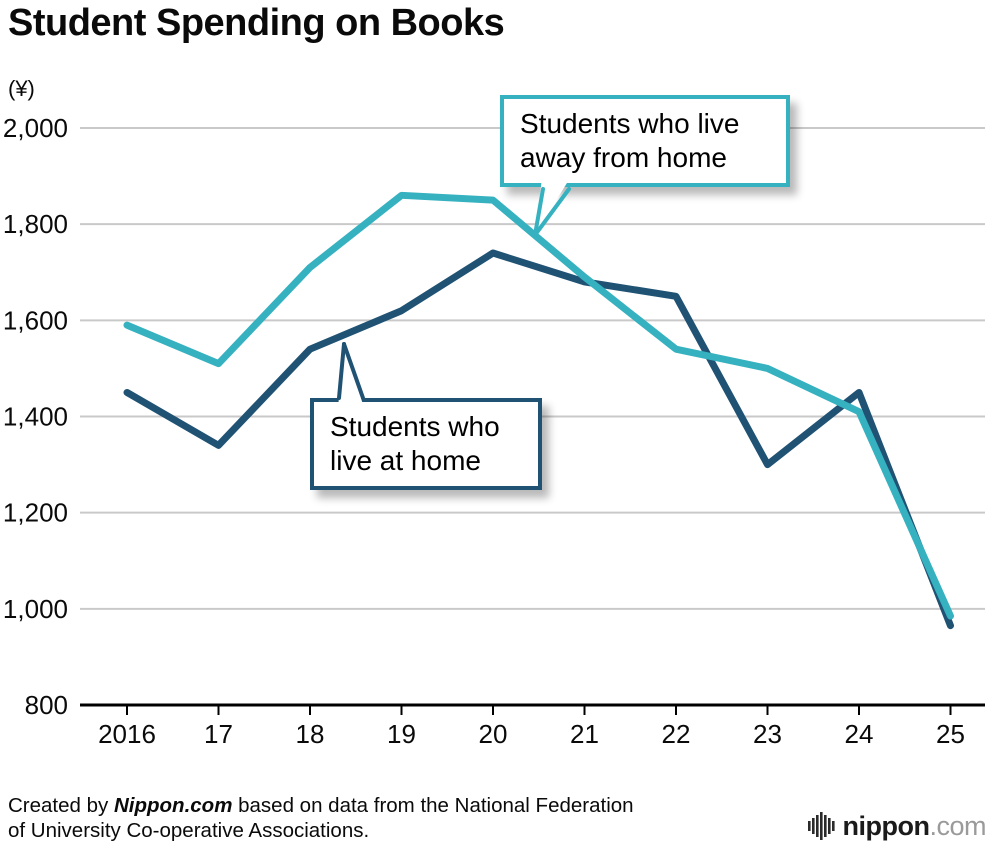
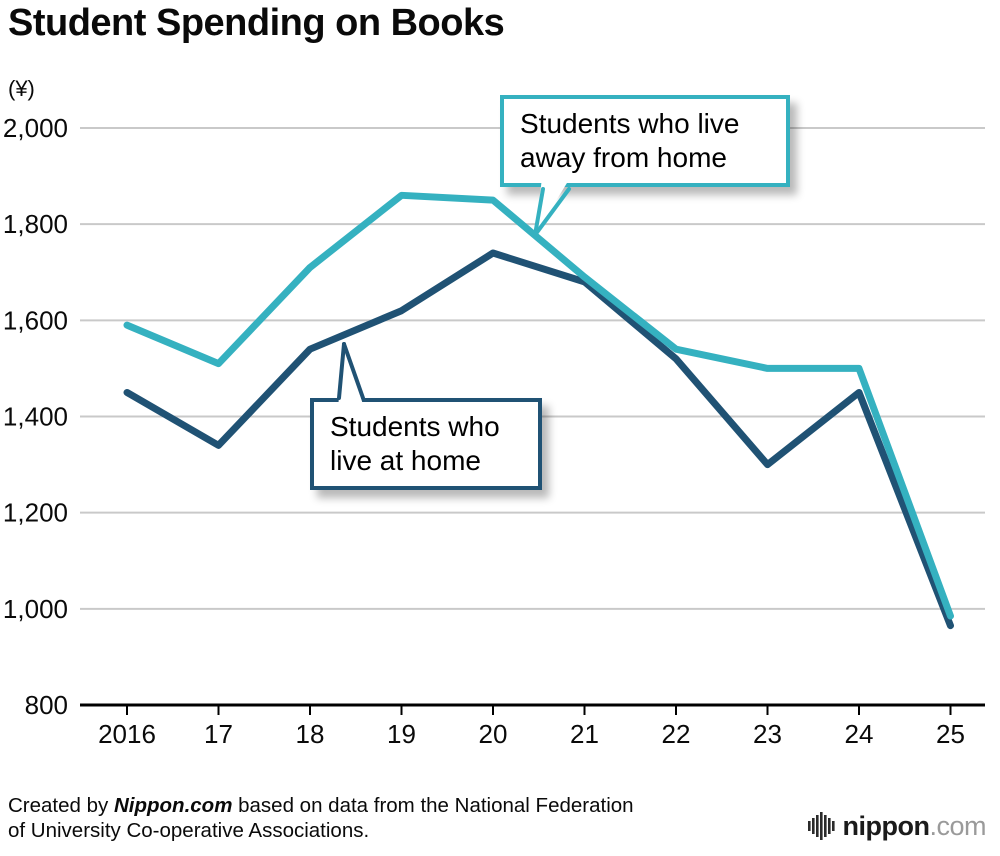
Students who live at home/22: 1650 -> 1520
Students who live away from home/24: 1410 -> 1500
